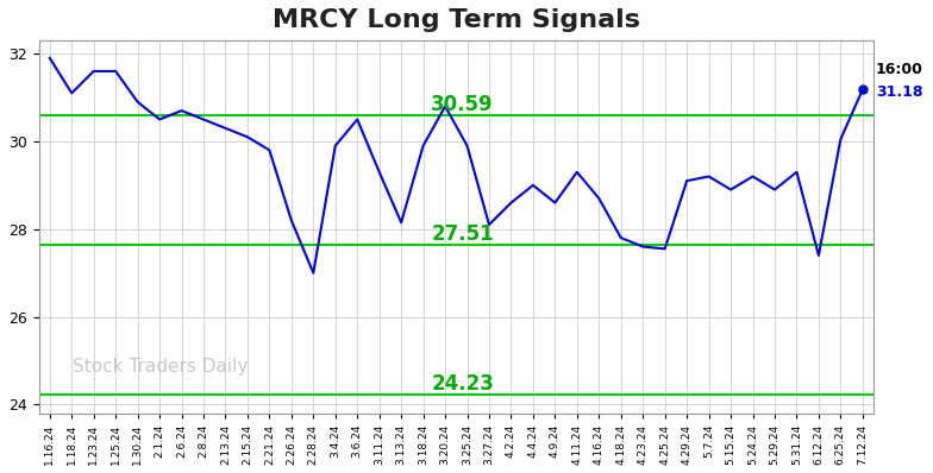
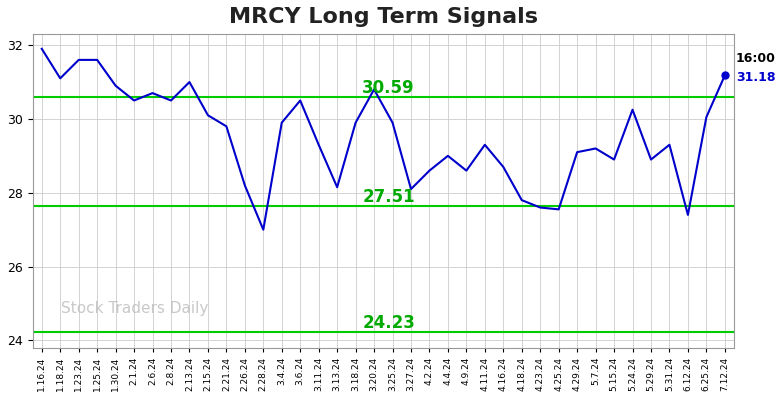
2.13.24: 30.30 -> 31.00
5.24.24: 29.20 -> 30.25
